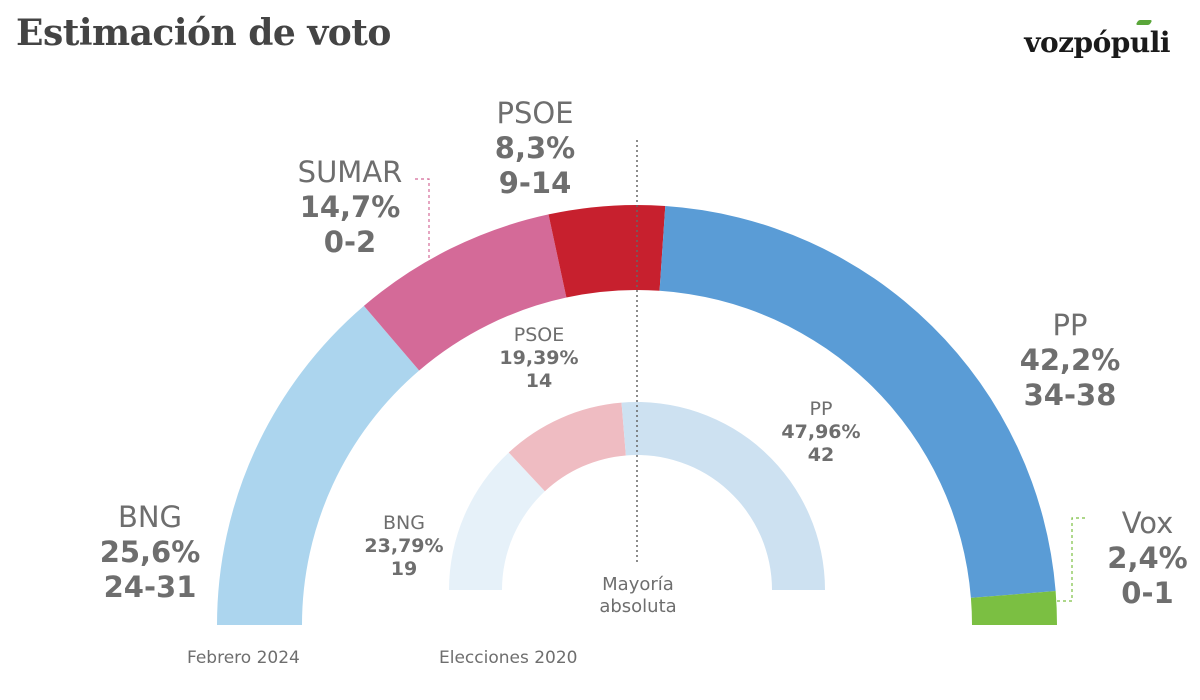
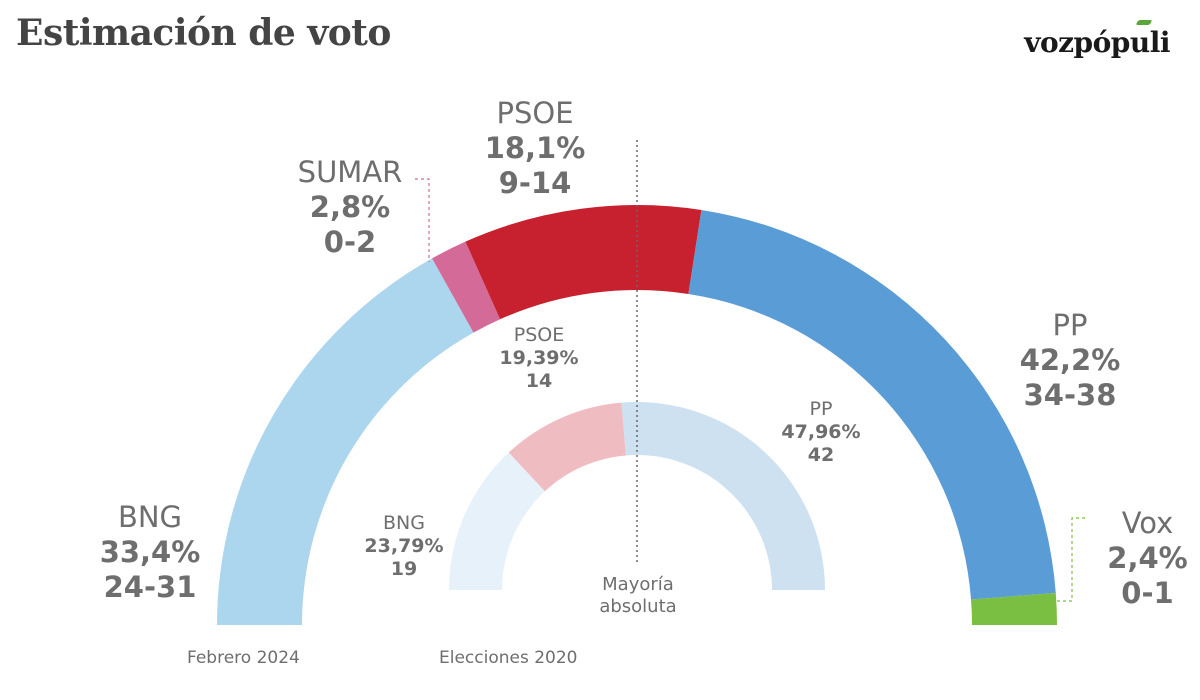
Febrero 2024/BNG: 25,6% -> 33,4%
Febrero 2024/SUMAR: 14,7% -> 2,8%
Febrero 2024/PSOE: 8,3% -> 18,1%
